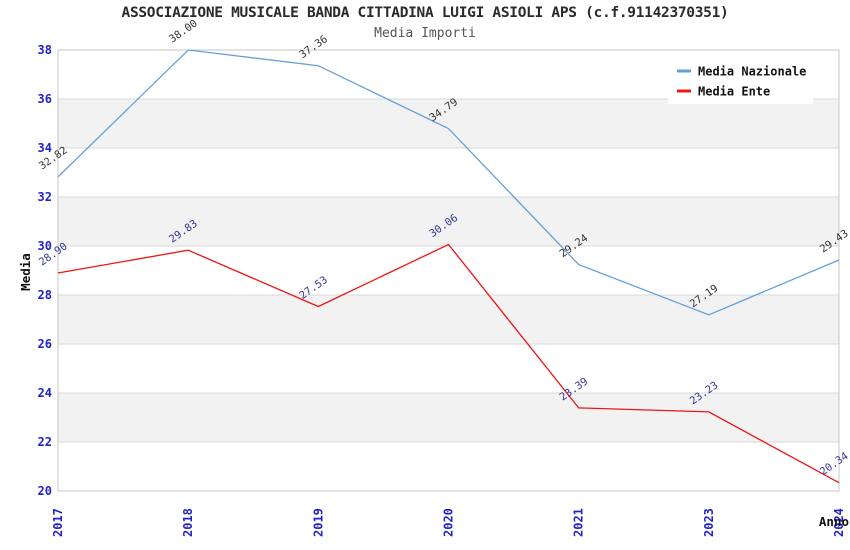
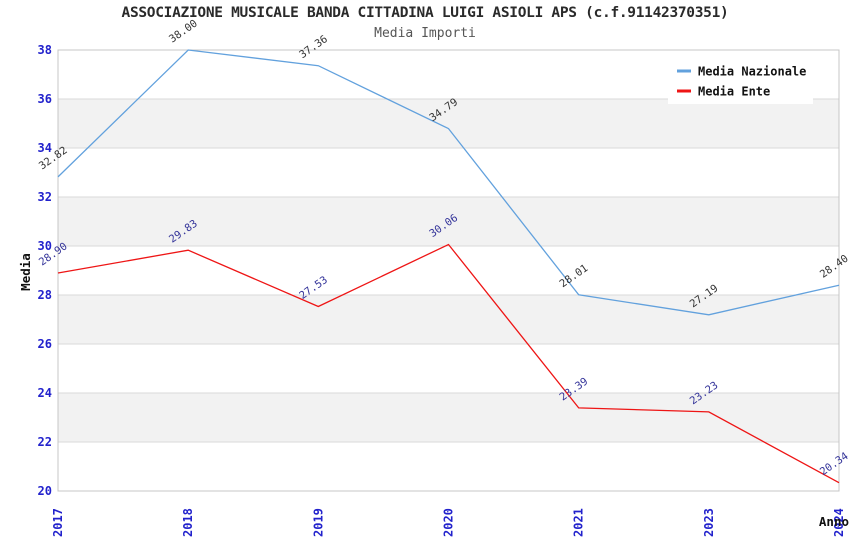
Media Nazionale/2021: 29.24 -> 28.01
Media Nazionale/2024: 29.43 -> 28.40
